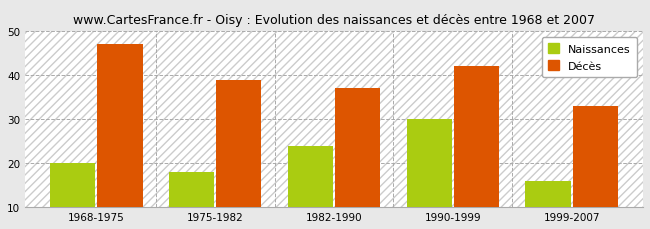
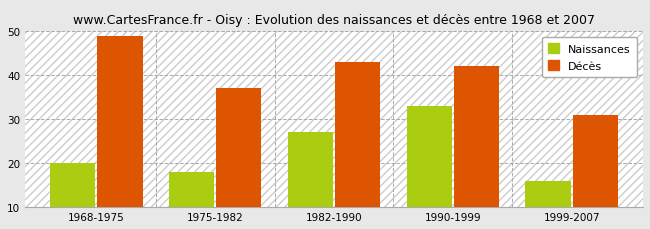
Décès/1968-1975: 47 -> 49
Décès/1975-1982: 39 -> 37
Naissances/1982-1990: 24 -> 27
Décès/1982-1990: 37 -> 43
Naissances/1990-1999: 30 -> 33
Décès/1999-2007: 33 -> 31
